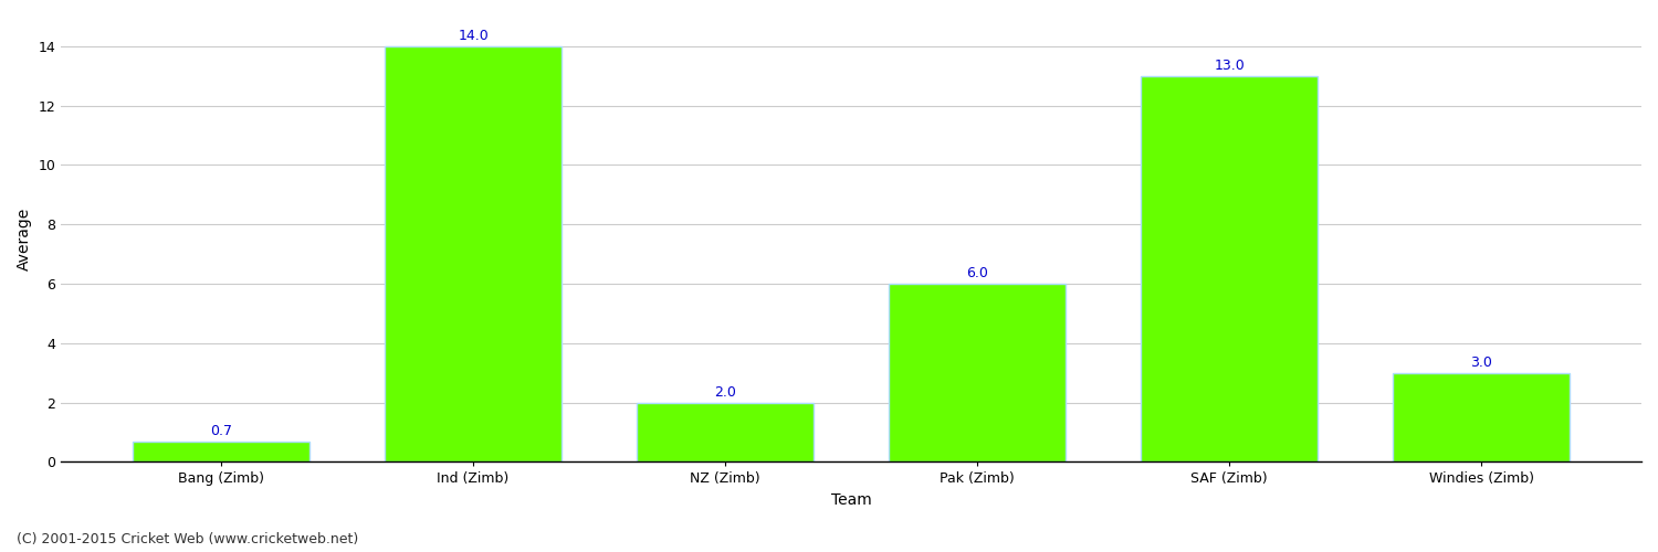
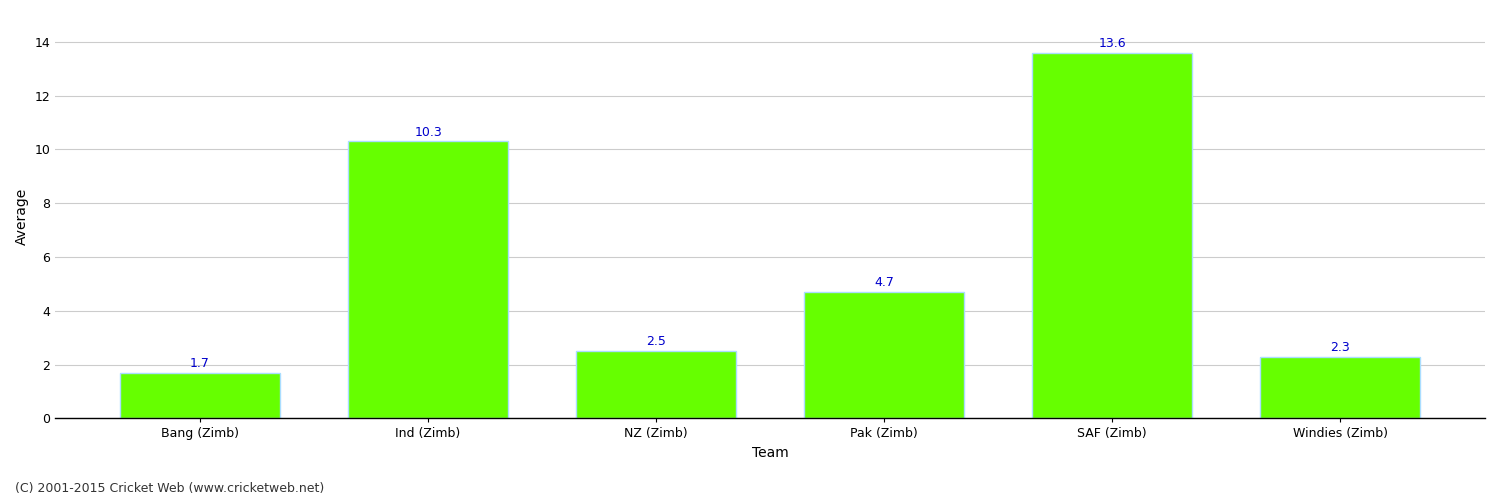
Bang (Zimb): 0.7 -> 1.7
Ind (Zimb): 14.0 -> 10.3
NZ (Zimb): 2.0 -> 2.5
Pak (Zimb): 6.0 -> 4.7
SAF (Zimb): 13.0 -> 13.6
Windies (Zimb): 3.0 -> 2.3
